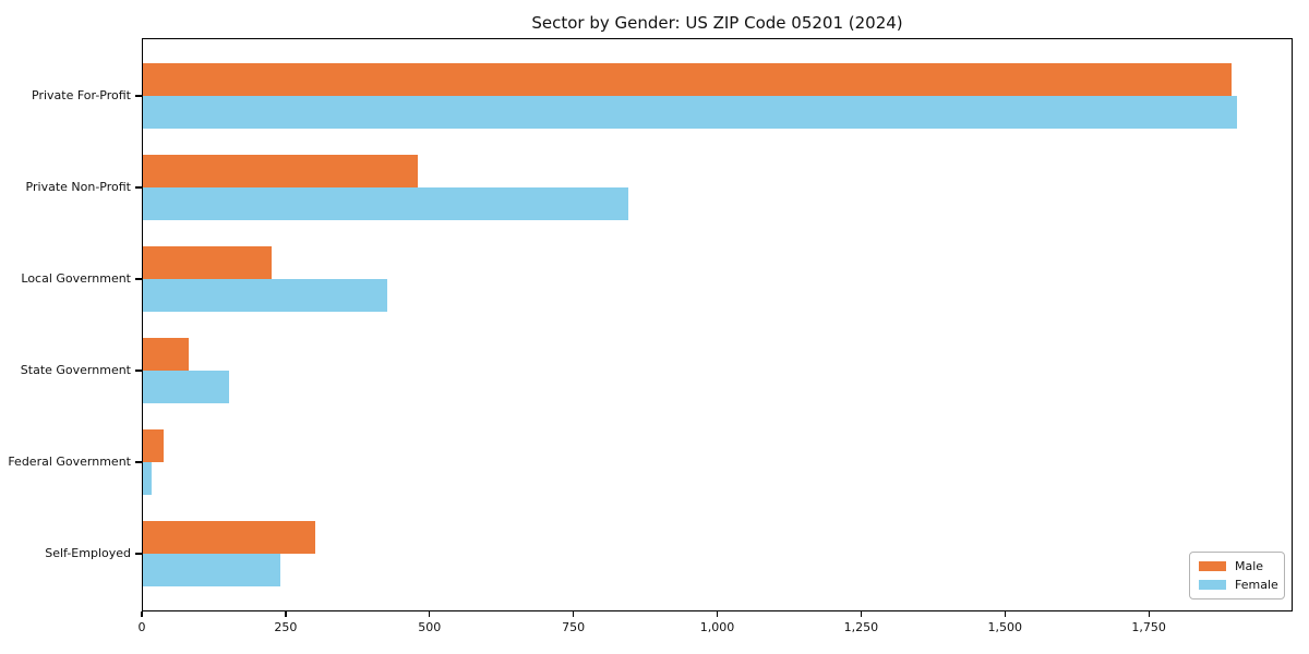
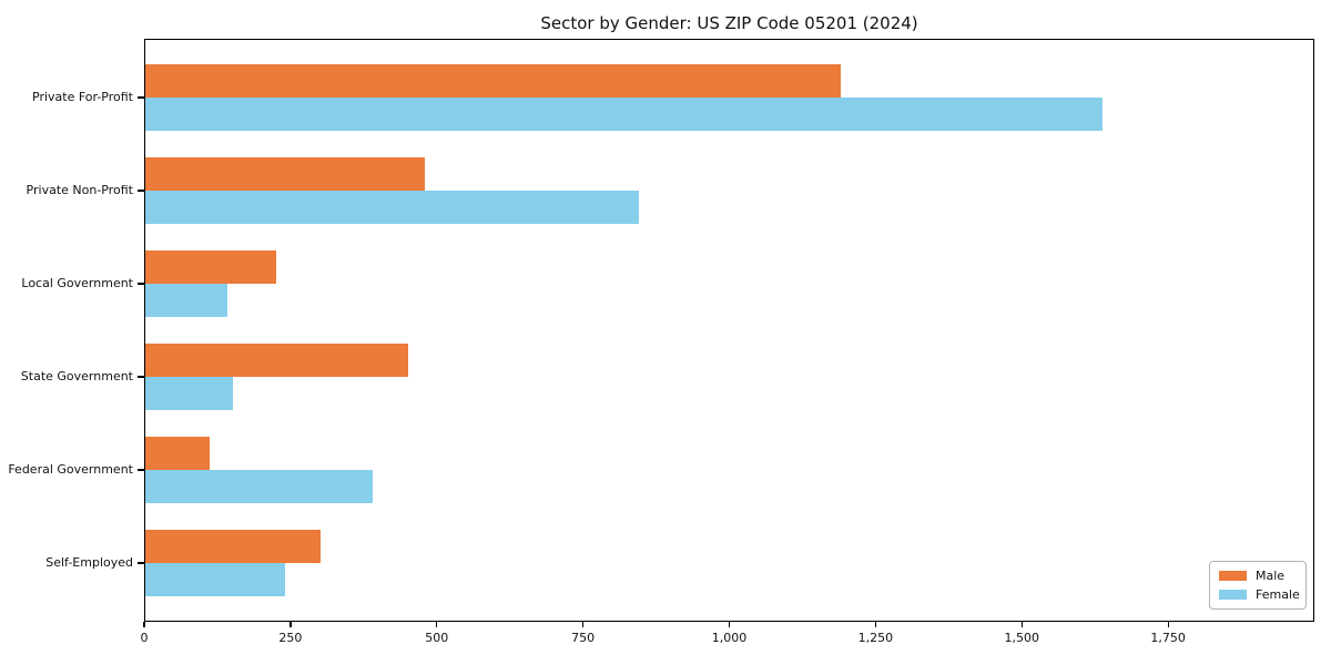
Male/Private For-Profit: 1900 -> 1190
Female/Private For-Profit: 1900 -> 1640
Female/Local Government: 420 -> 140
Male/State Government: 80 -> 450
Male/Federal Government: 40 -> 110
Female/Federal Government: 20 -> 390
